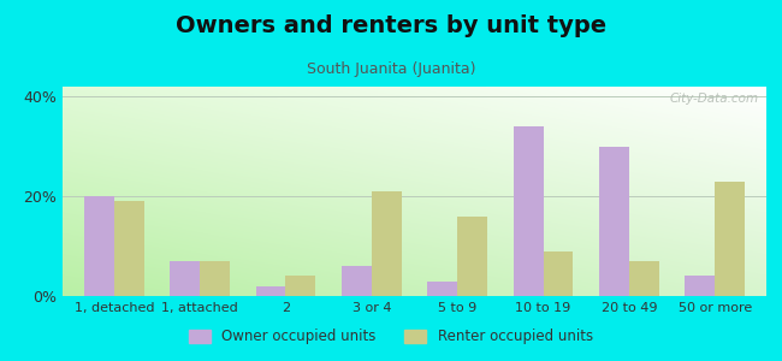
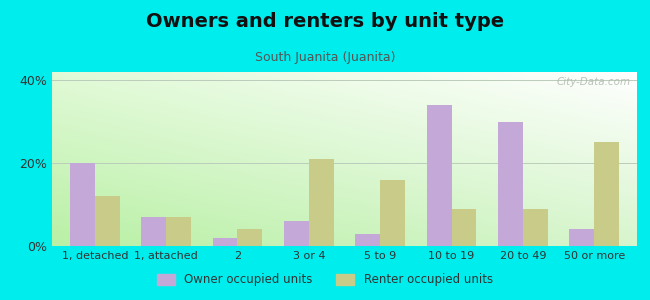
Renter occupied units/1, detached: 19% -> 12%
Renter occupied units/20 to 49: 7% -> 9%
Renter occupied units/50 or more: 23% -> 25%
